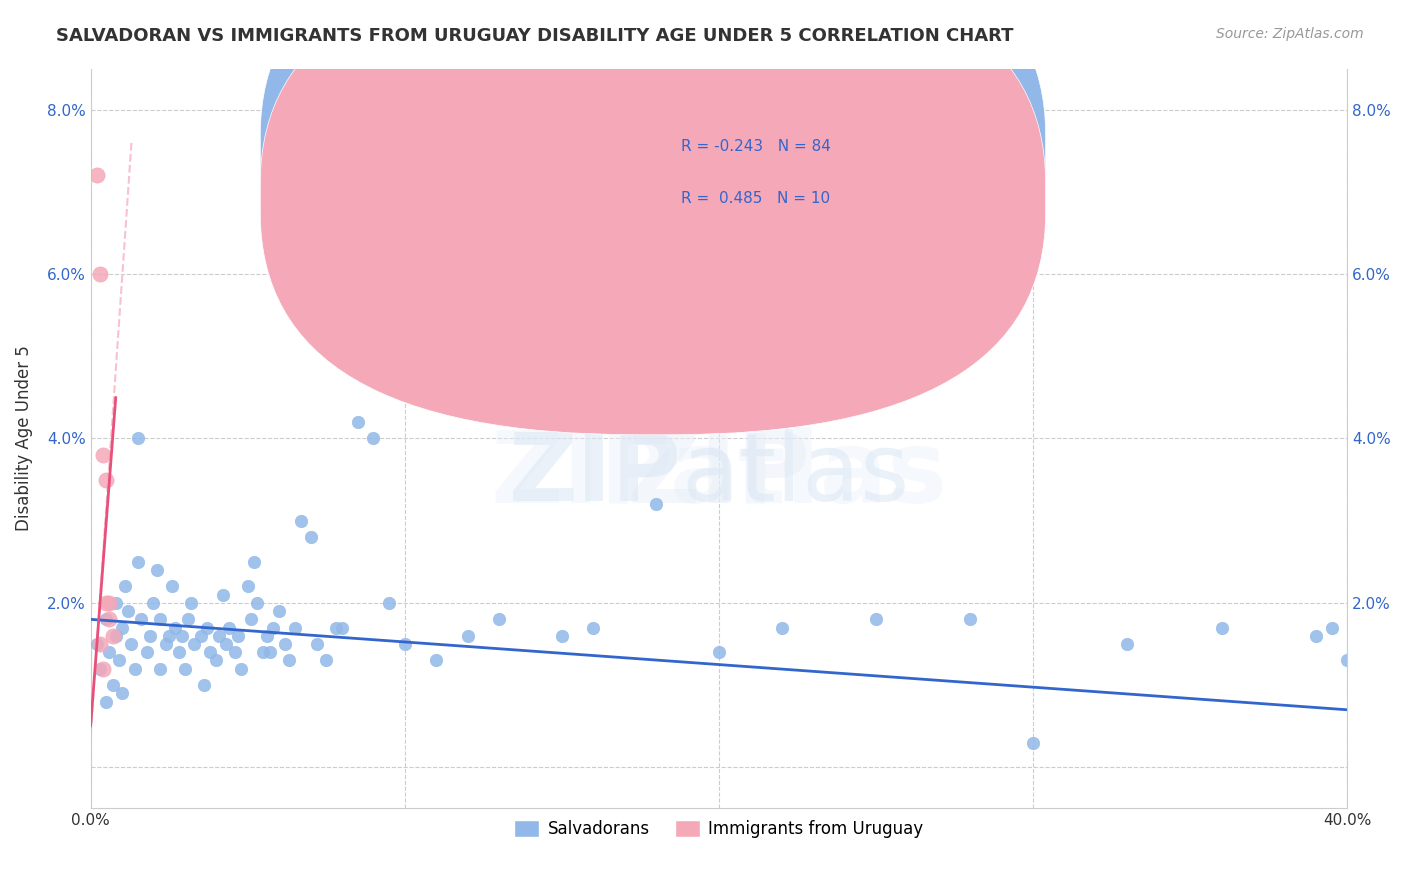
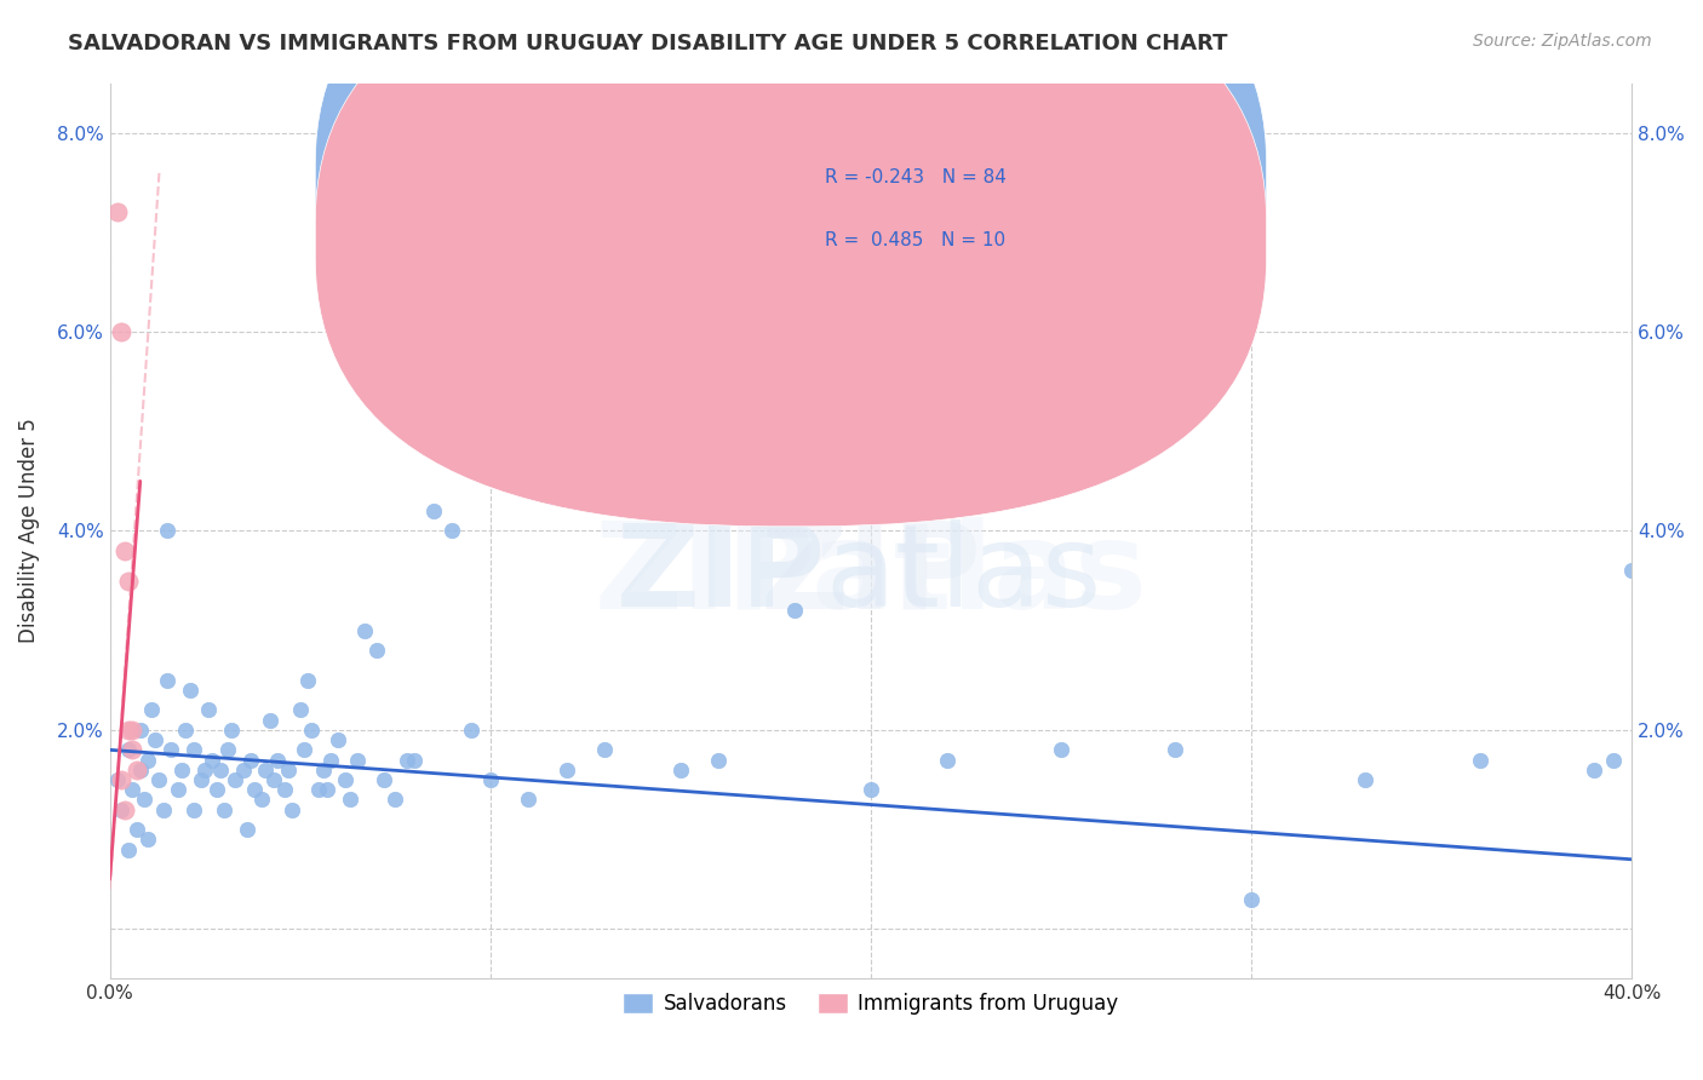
Salvadorans/40.0%: 1.3% -> 3.6%
